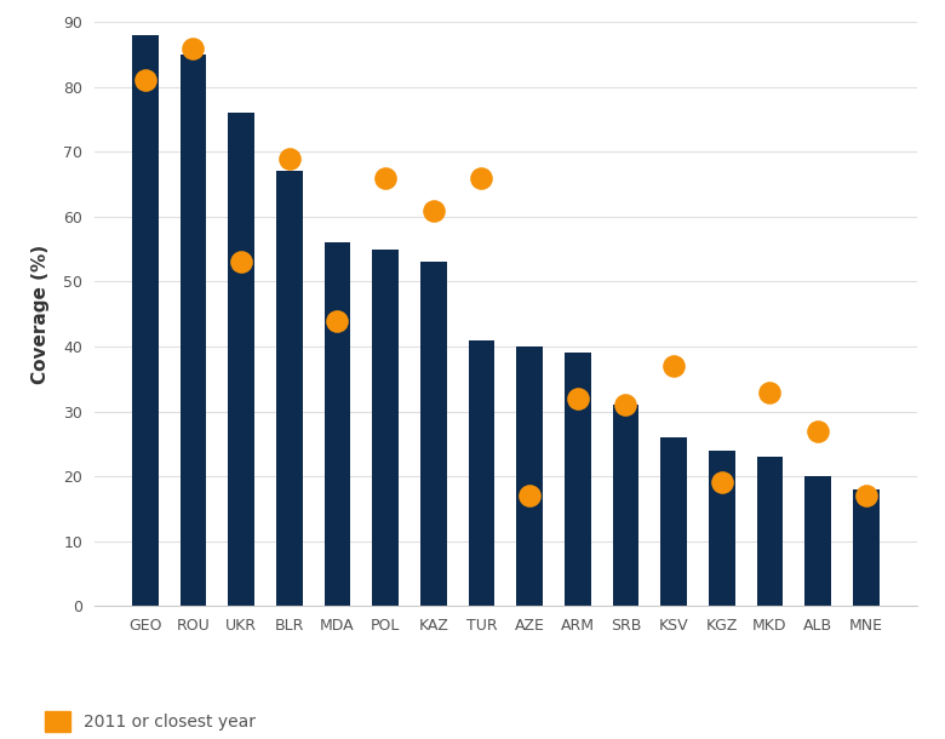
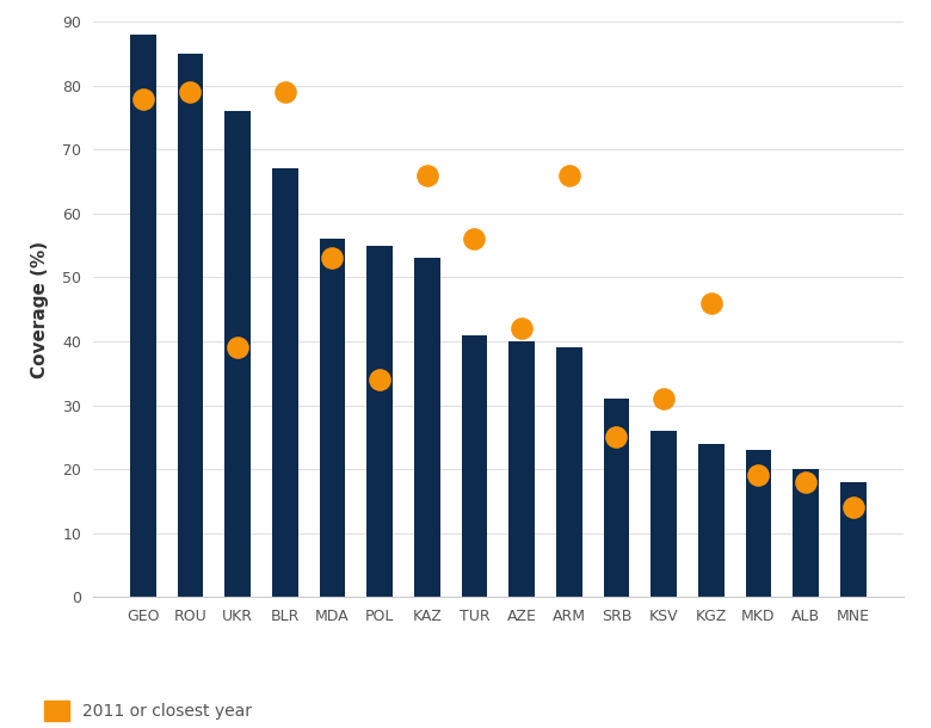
2011 or closest year/GEO: 81 -> 78
2011 or closest year/ROU: 86 -> 79
2011 or closest year/UKR: 53 -> 39
2011 or closest year/BLR: 69 -> 79
2011 or closest year/MDA: 44 -> 53
2011 or closest year/POL: 66 -> 34
2011 or closest year/KAZ: 61 -> 66
2011 or closest year/TUR: 66 -> 56
2011 or closest year/AZE: 17 -> 42
2011 or closest year/ARM: 32 -> 66
2011 or closest year/SRB: 31 -> 25
2011 or closest year/KSV: 37 -> 31
2011 or closest year/KGZ: 19 -> 46
2011 or closest year/MKD: 33 -> 19
2011 or closest year/ALB: 27 -> 18
2011 or closest year/MNE: 17 -> 14
